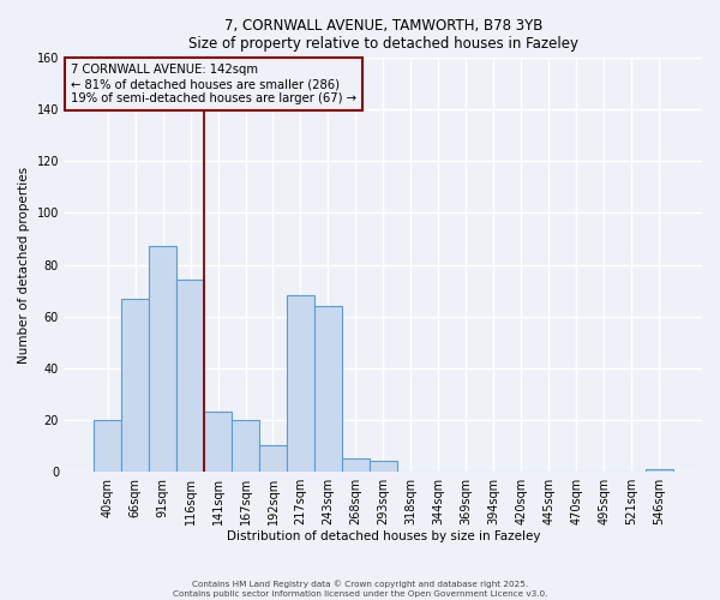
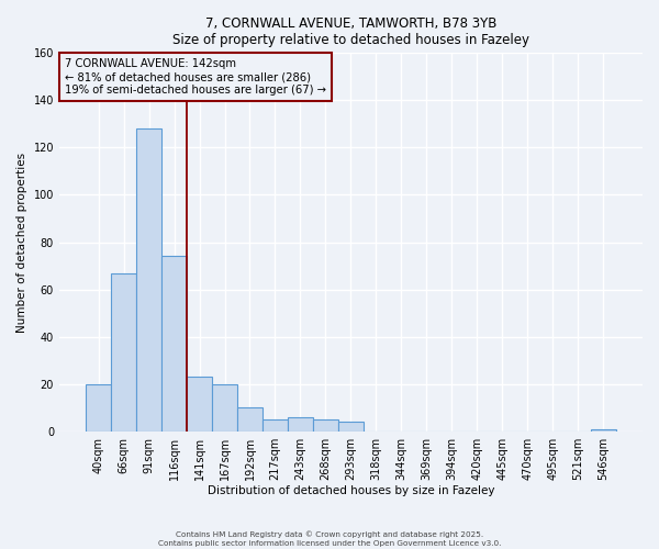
91sqm: 87 -> 128
217sqm: 68 -> 5
243sqm: 64 -> 6
